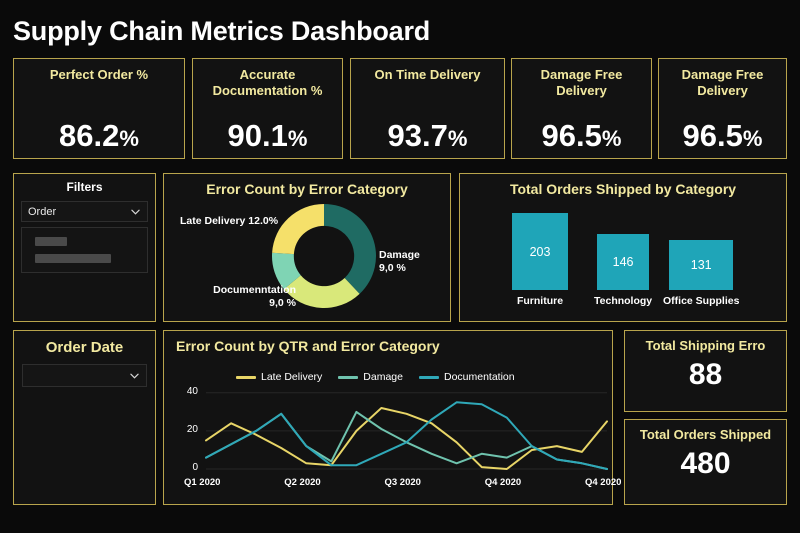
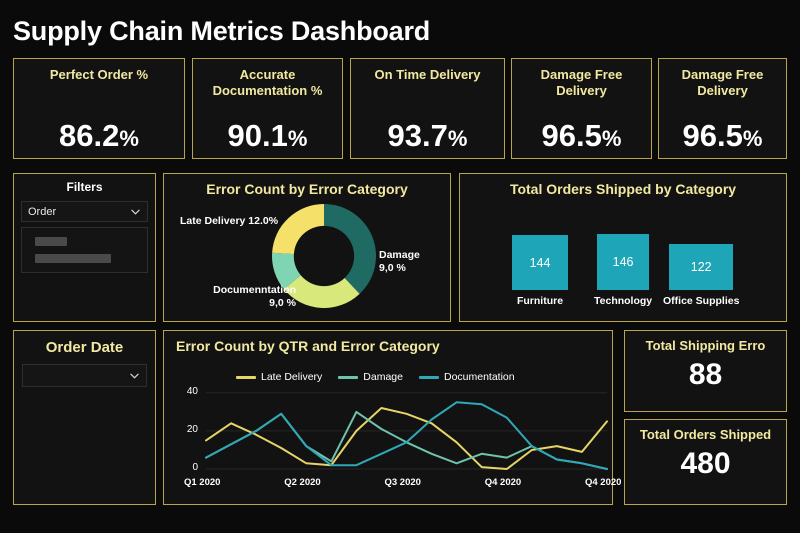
Total Orders Shipped by Category/Furniture: 203 -> 144
Total Orders Shipped by Category/Office Supplies: 131 -> 122
